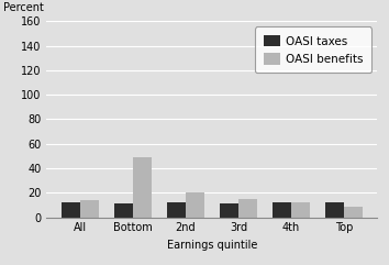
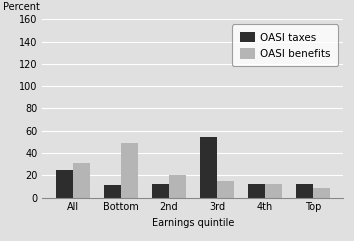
OASI taxes/All: 12 -> 25
OASI benefits/All: 14 -> 31
OASI taxes/3rd: 11 -> 54
